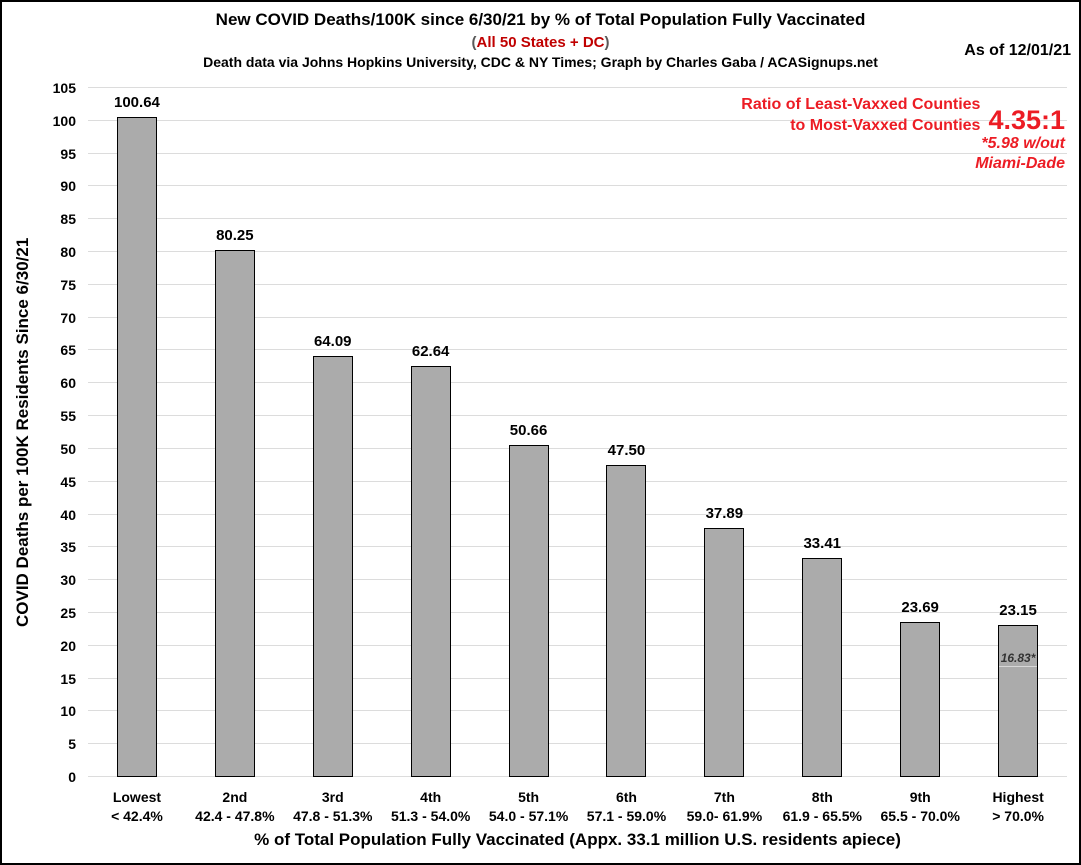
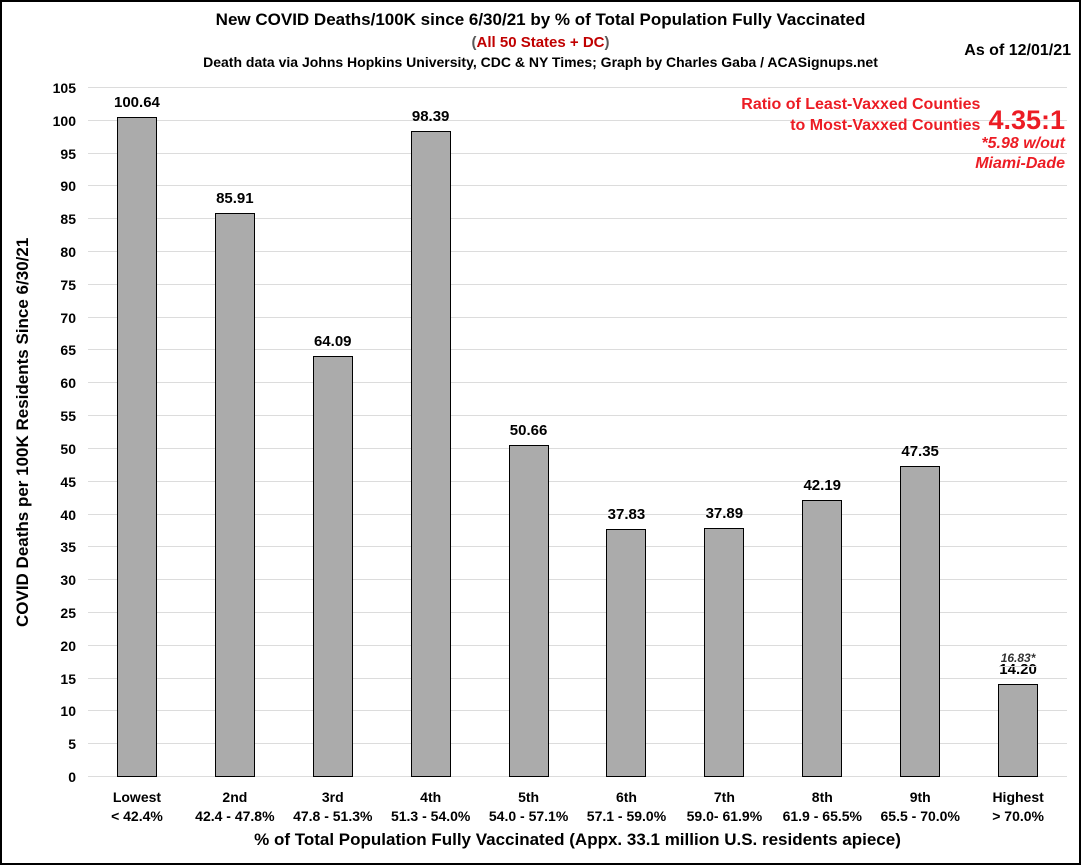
2nd: 80.25 -> 85.91
4th: 62.64 -> 98.39
6th: 47.50 -> 37.83
8th: 33.41 -> 42.19
9th: 23.69 -> 47.35
Highest: 23.15 -> 14.20
